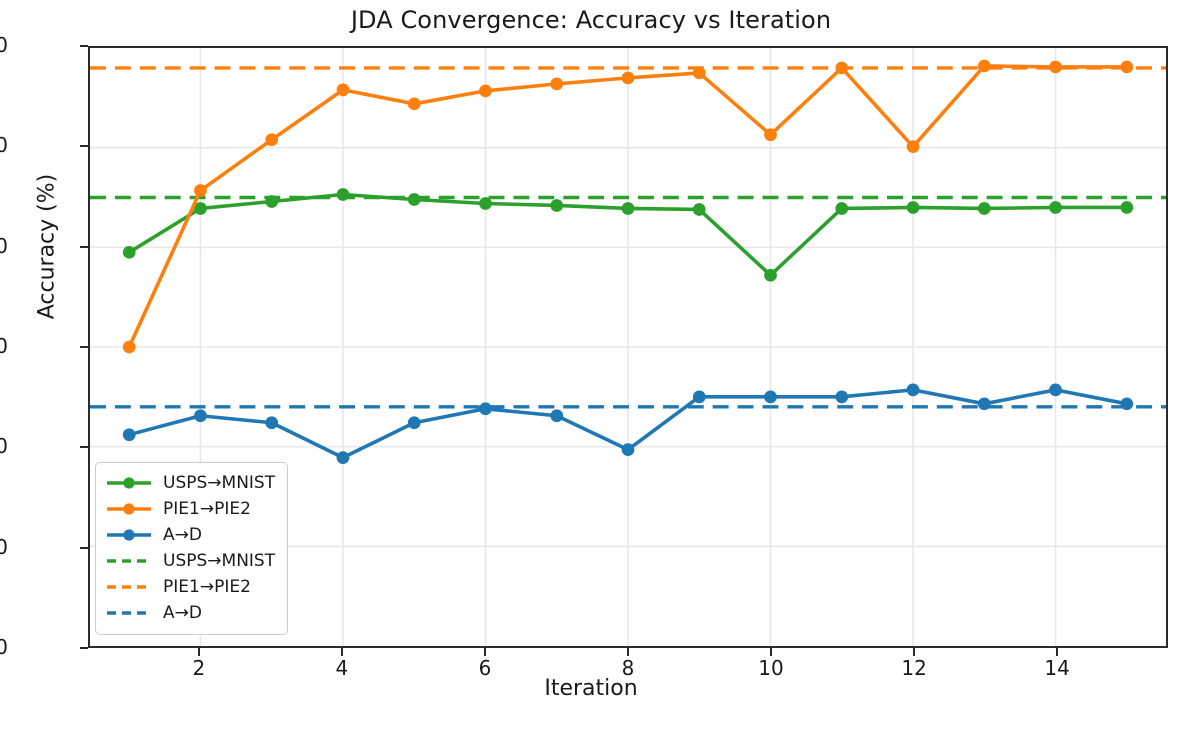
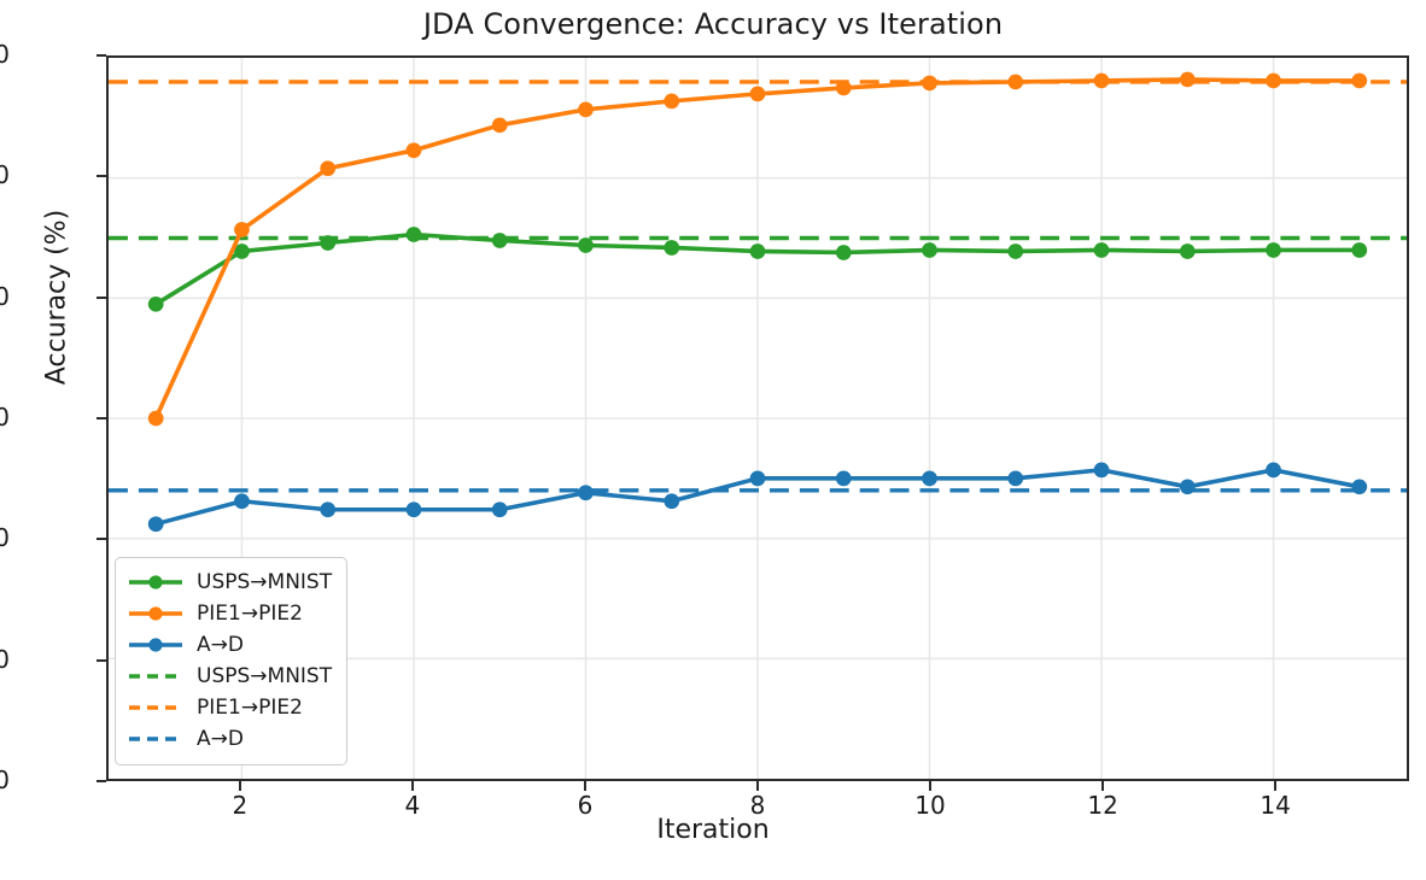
PIE1→PIE2/4: 65.8 -> 62.3
A→D/4: 28.9 -> 32.4
A→D/8: 29.7 -> 35.0
USPS→MNIST/10: 47.2 -> 54.0
PIE1→PIE2/10: 61.3 -> 67.9
PIE1→PIE2/12: 60.1 -> 68.1
